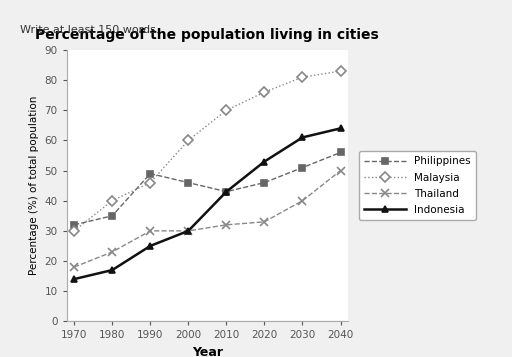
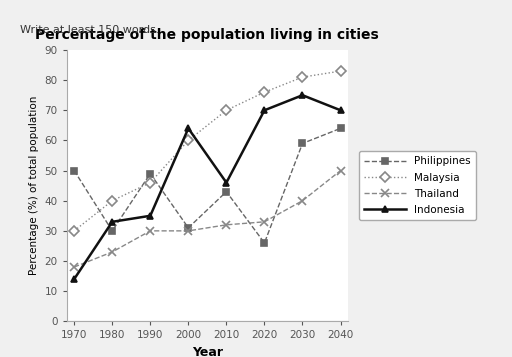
Philippines/1970: 32 -> 50
Philippines/1980: 35 -> 30
Indonesia/1980: 17 -> 33
Indonesia/1990: 25 -> 35
Philippines/2000: 46 -> 31
Indonesia/2000: 30 -> 64
Indonesia/2010: 43 -> 46
Philippines/2020: 46 -> 26
Indonesia/2020: 53 -> 70
Philippines/2030: 51 -> 59
Indonesia/2030: 61 -> 75
Philippines/2040: 56 -> 64
Indonesia/2040: 64 -> 70
